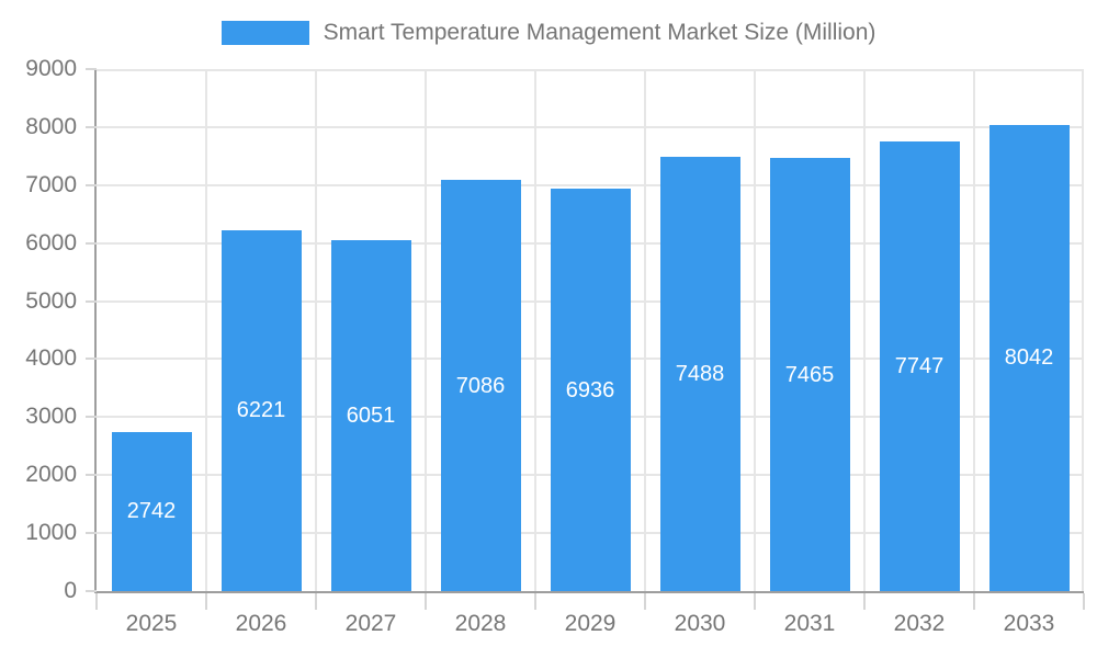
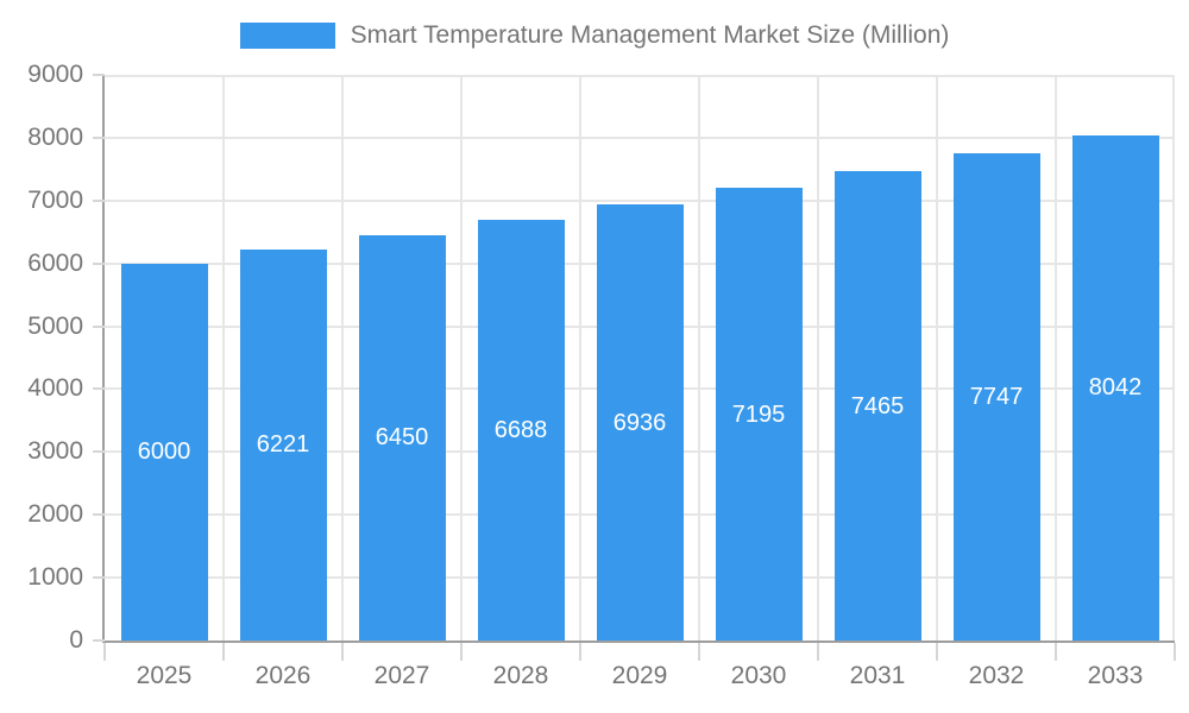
2025: 2742 -> 6000
2027: 6051 -> 6450
2028: 7086 -> 6688
2030: 7488 -> 7195
